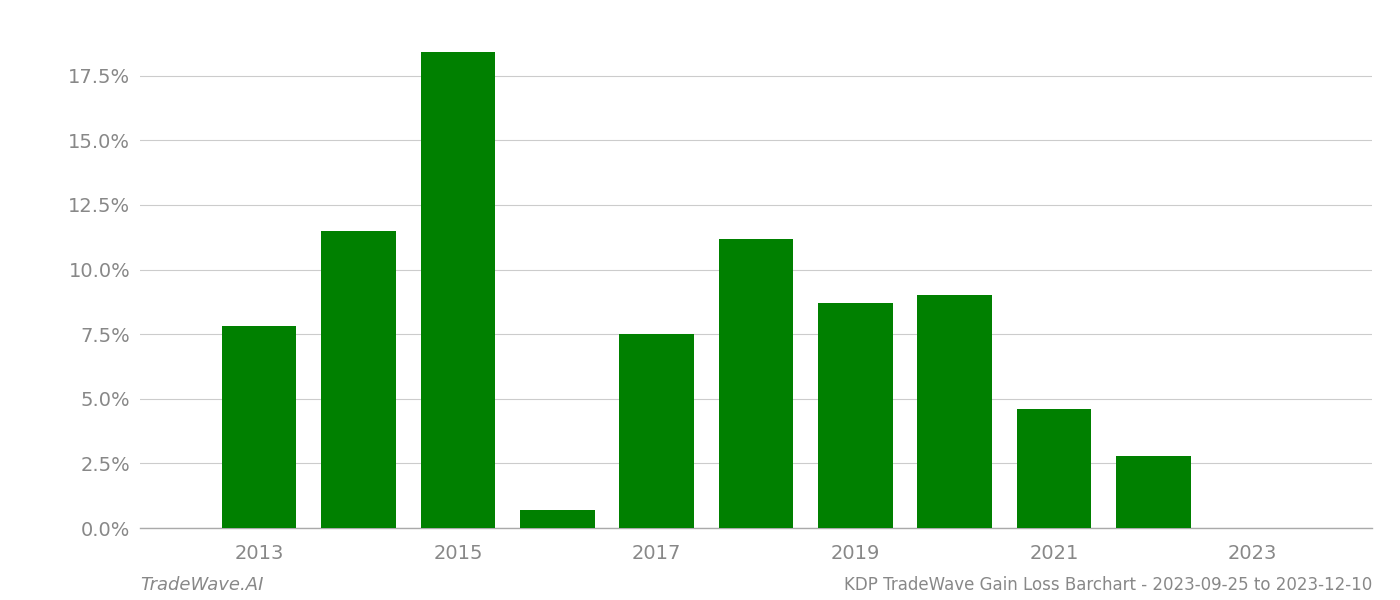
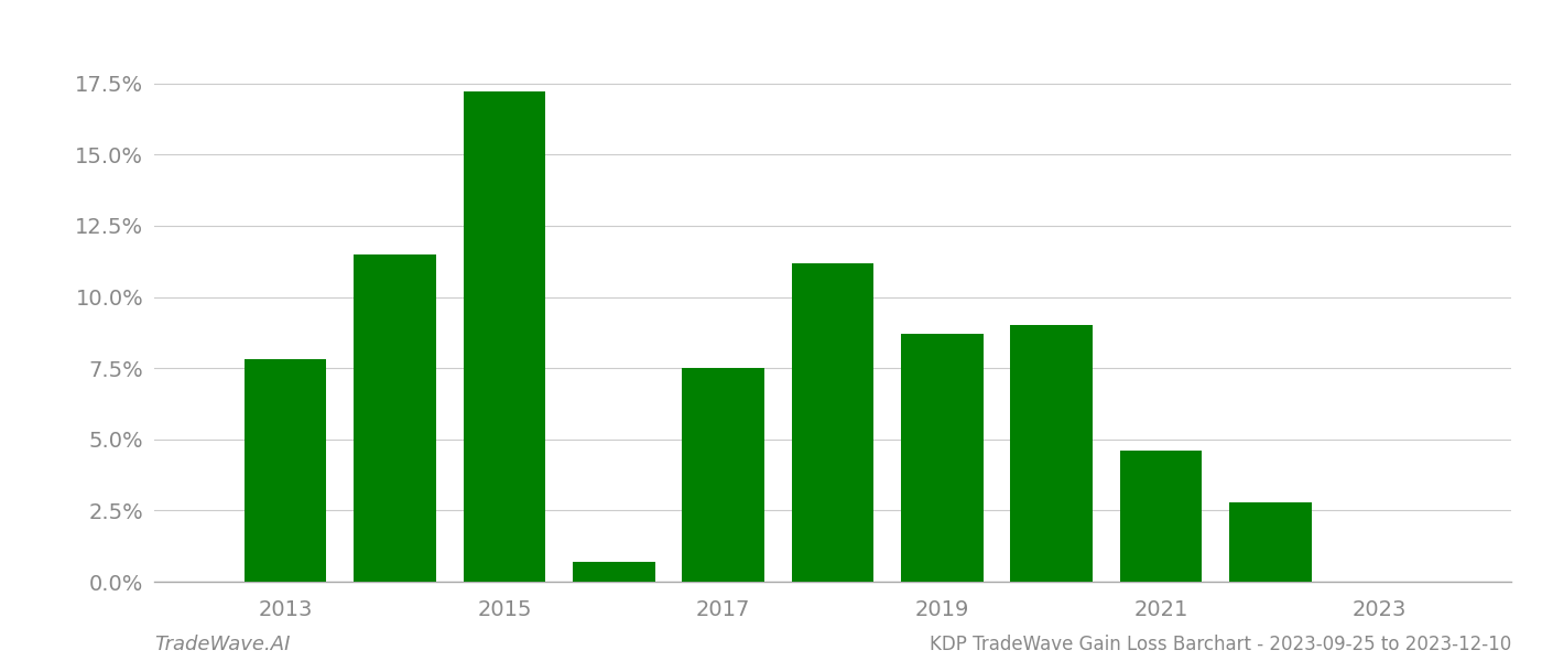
2015: 18.4% -> 17.2%
